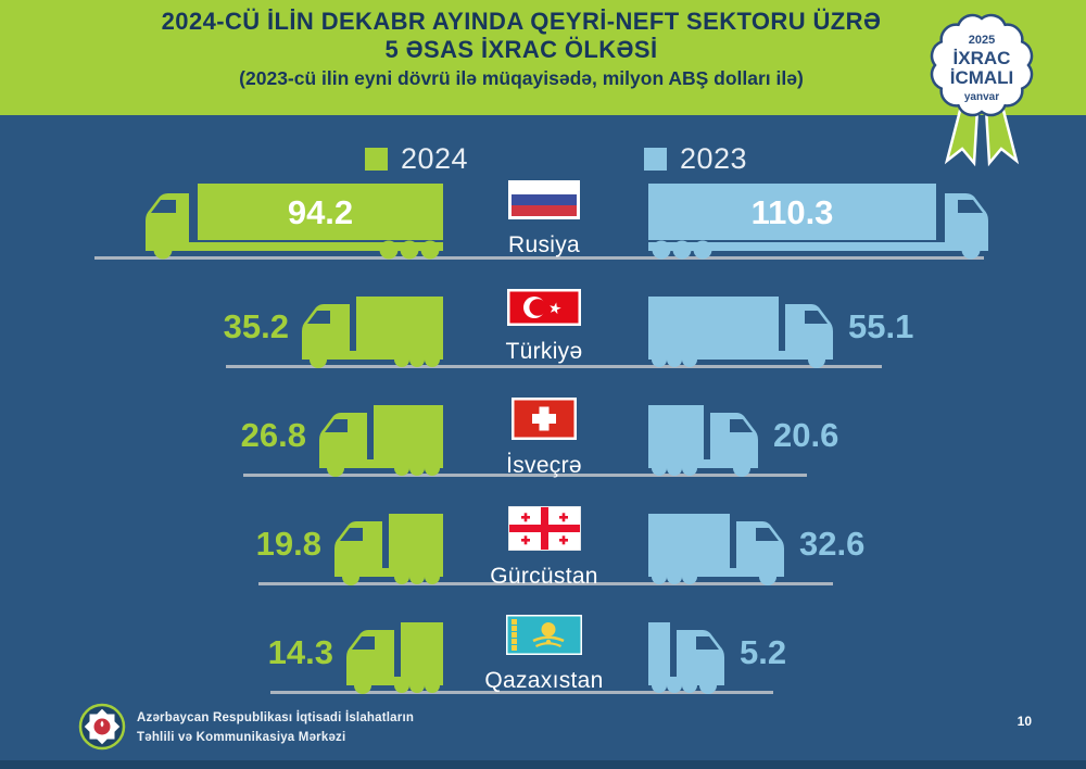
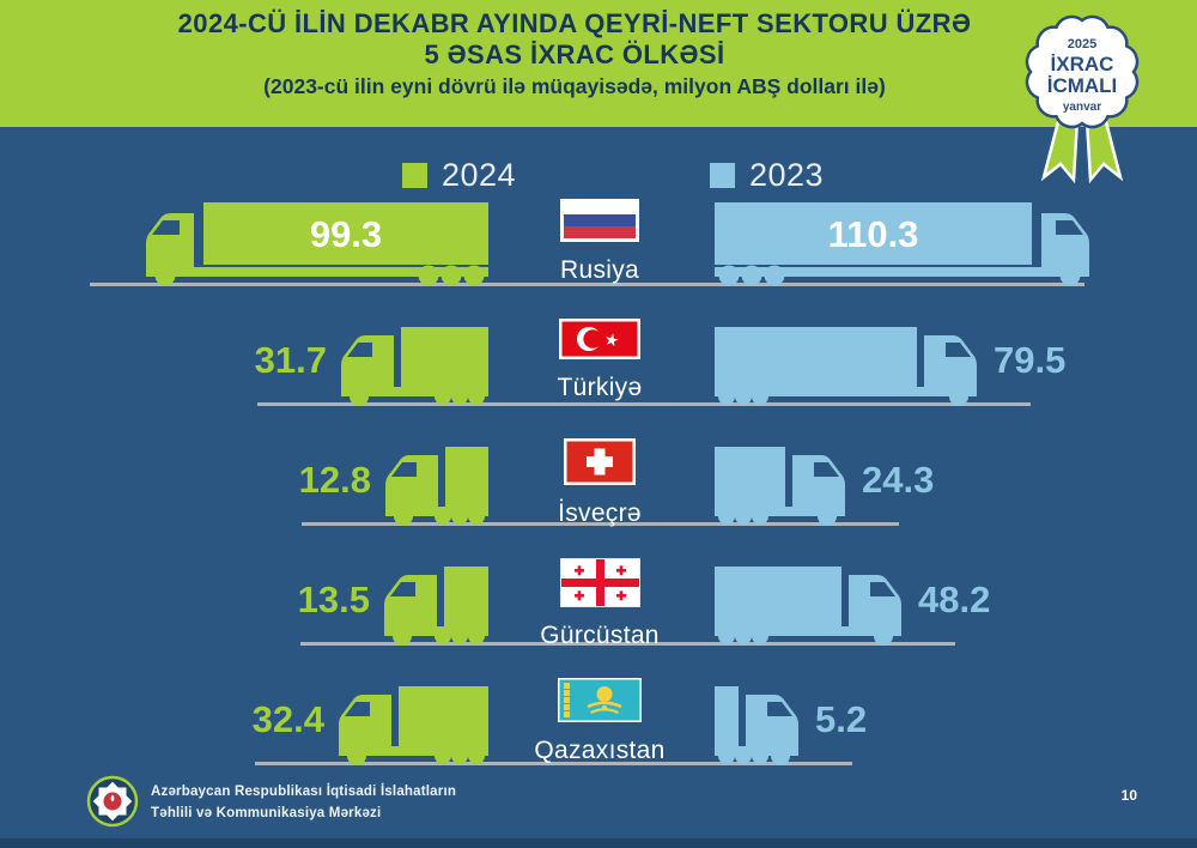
2024/Rusiya: 94.2 -> 99.3
2024/Türkiyə: 35.2 -> 31.7
2023/Türkiyə: 55.1 -> 79.5
2024/İsveçrə: 26.8 -> 12.8
2023/İsveçrə: 20.6 -> 24.3
2024/Gürcüstan: 19.8 -> 13.5
2023/Gürcüstan: 32.6 -> 48.2
2024/Qazaxıstan: 14.3 -> 32.4
